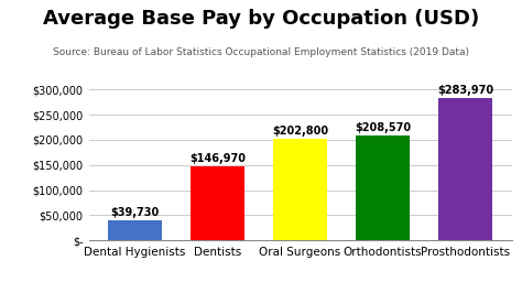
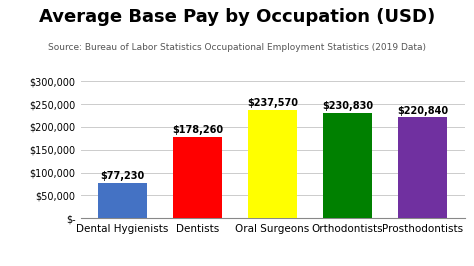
Dental Hygienists: $39,730 -> $77,230
Dentists: $146,970 -> $178,260
Oral Surgeons: $202,800 -> $237,570
Orthodontists: $208,570 -> $230,830
Prosthodontists: $283,970 -> $220,840
